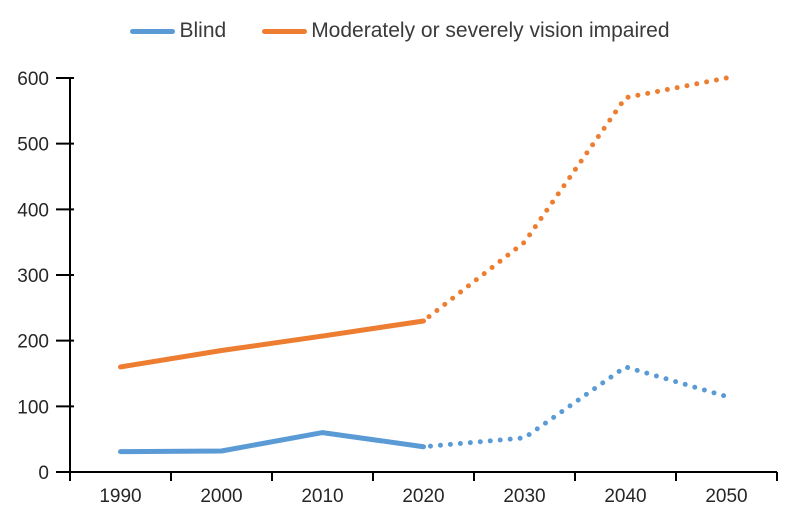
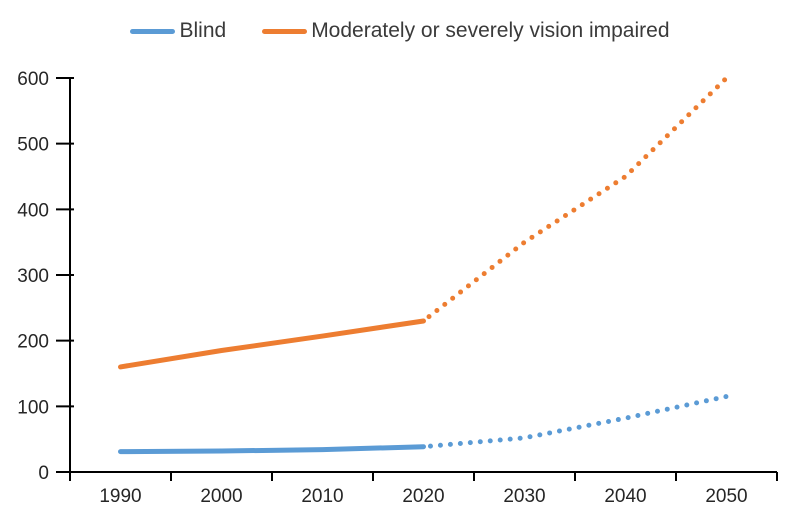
Blind/2010: 60 -> 30
Blind/2040: 160 -> 80
Moderately or severely vision impaired/2040: 570 -> 450
